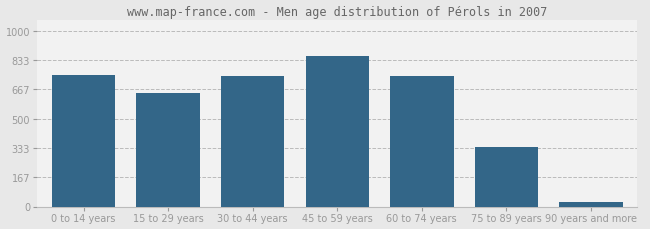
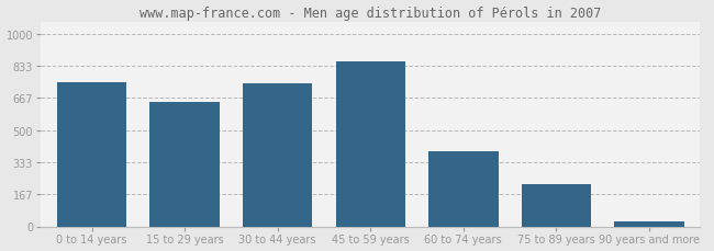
60 to 74 years: 740 -> 390
75 to 89 years: 340 -> 220
